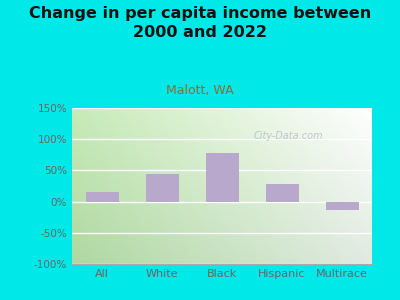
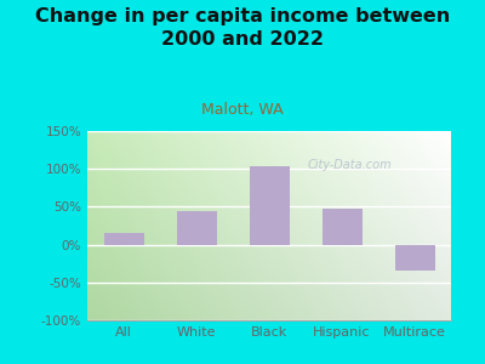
Black: 78% -> 103%
Hispanic: 28% -> 48%
Multirace: -14% -> -35%
